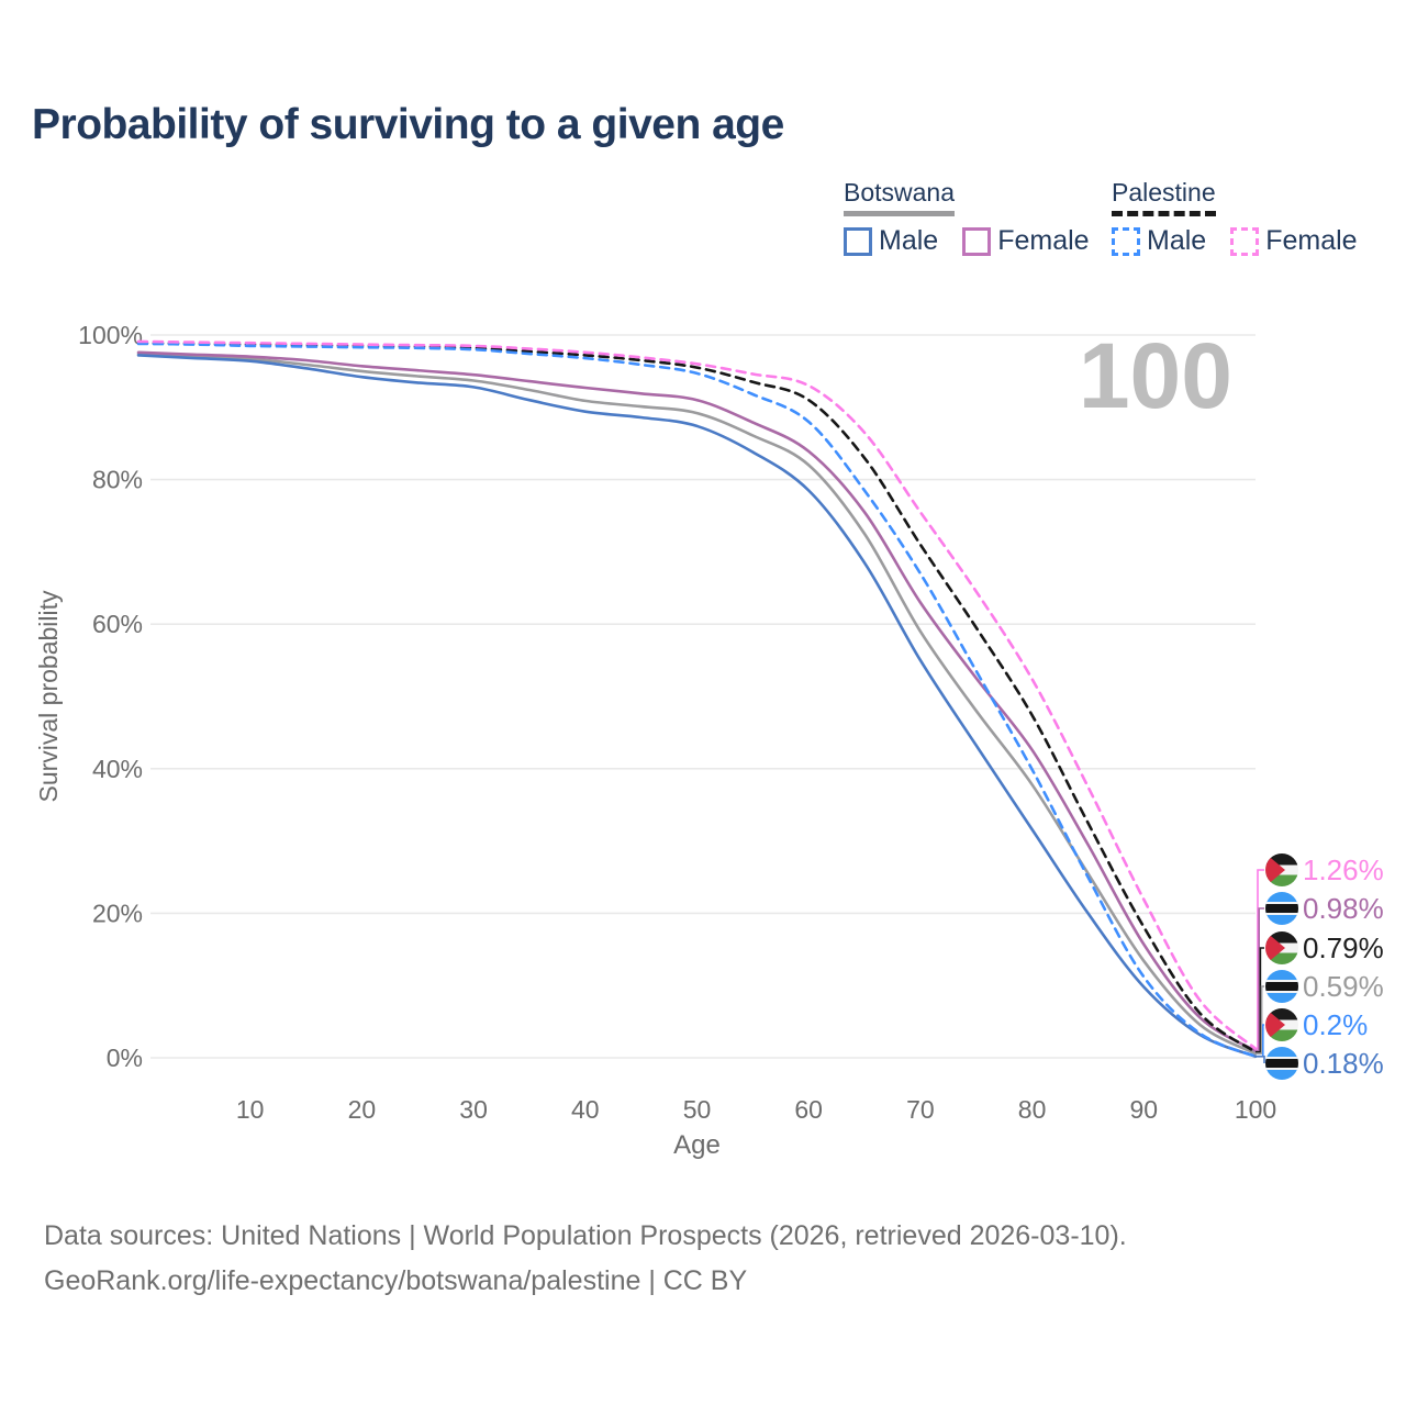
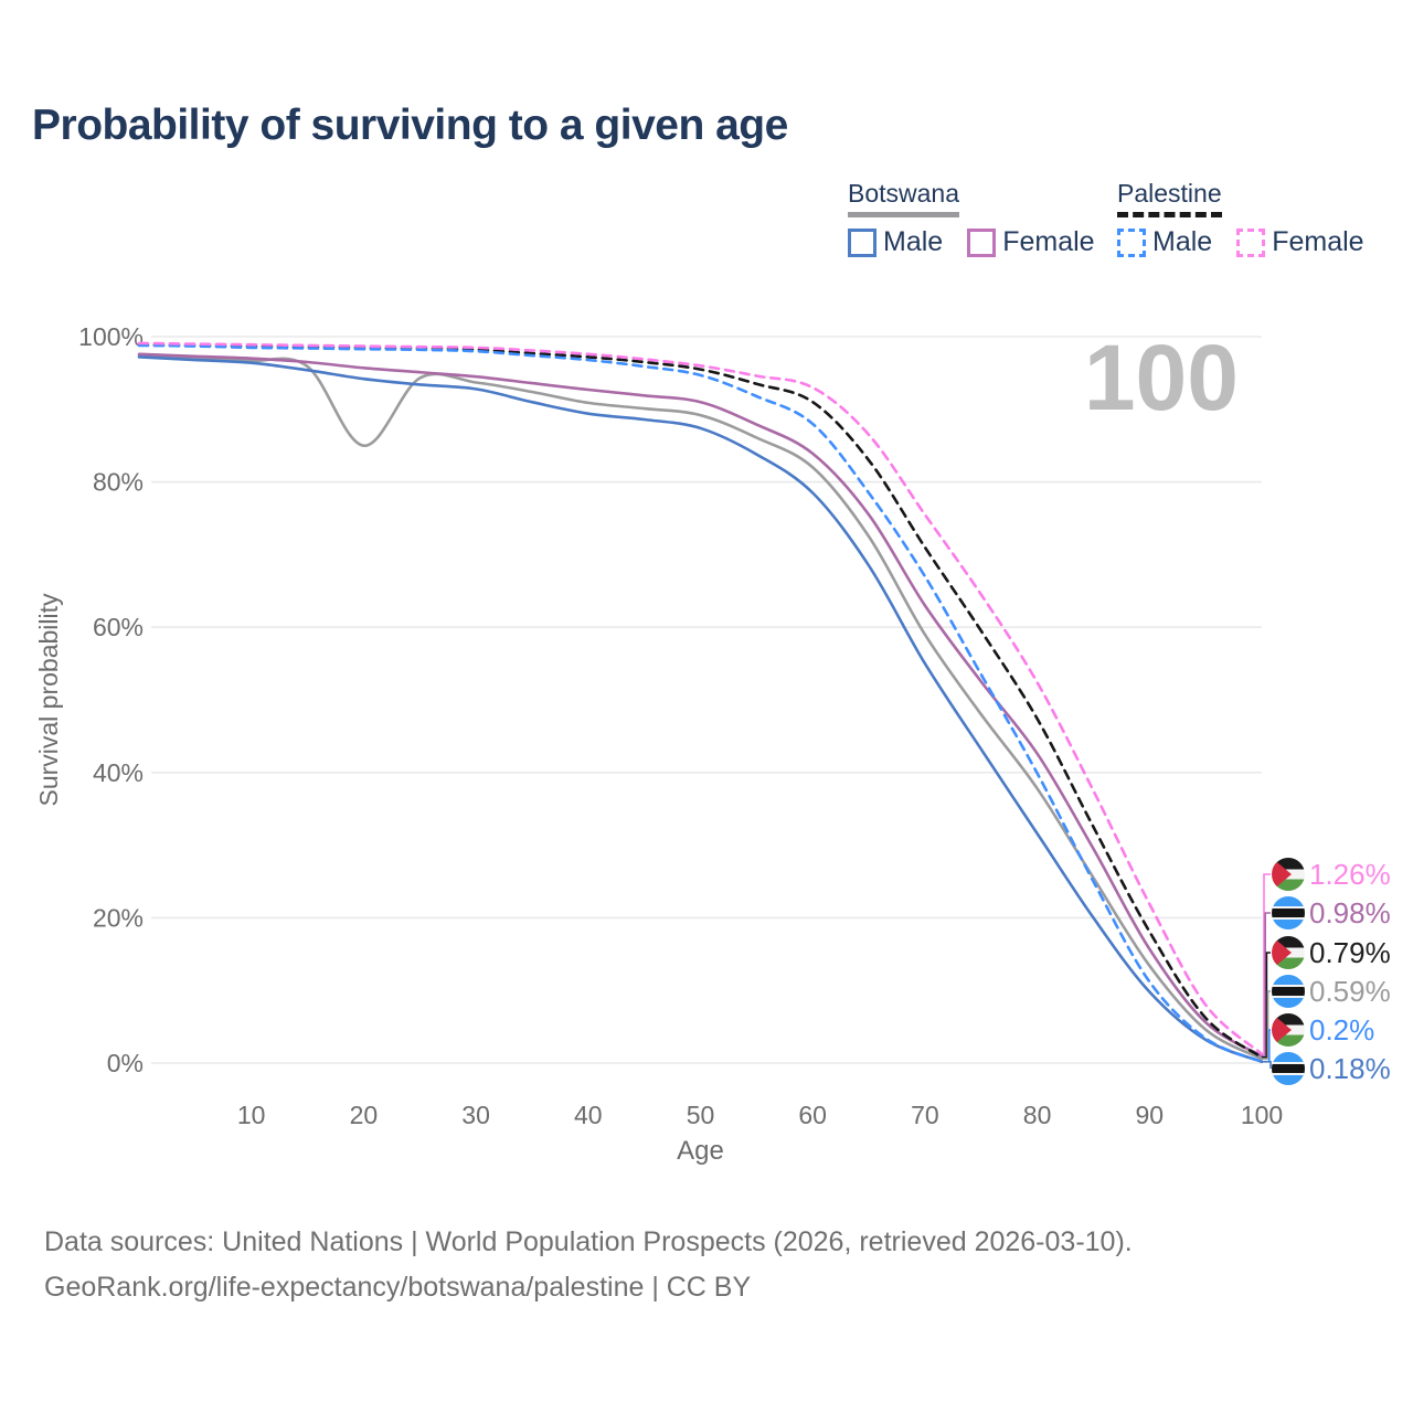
Botswana/20: 95% -> 85%
